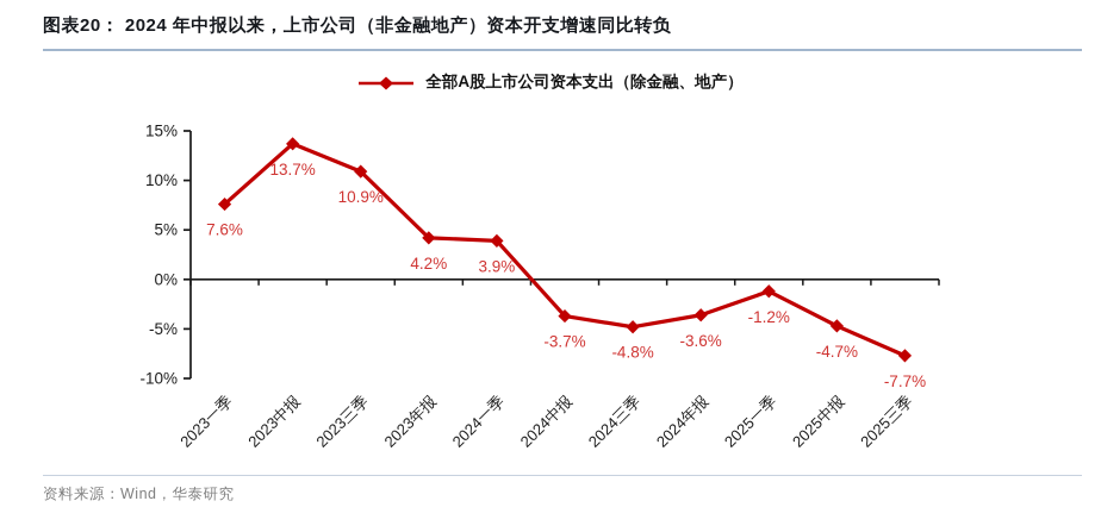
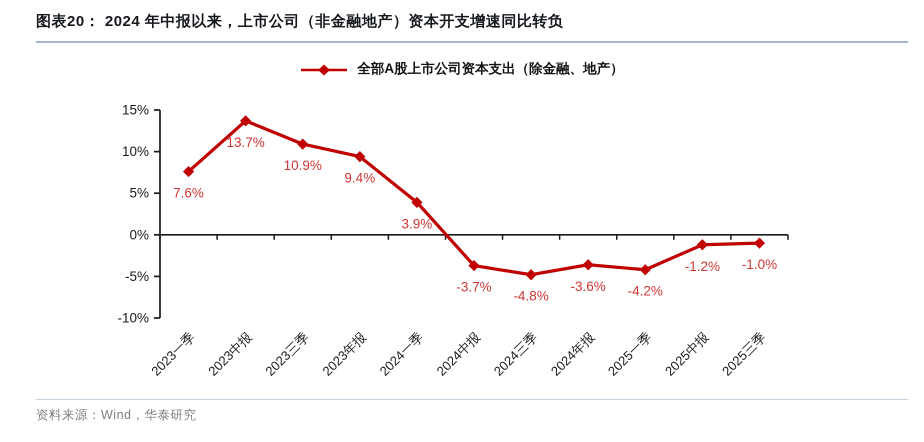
2023年报: 4.2% -> 9.4%
2025一季: -1.2% -> -4.2%
2025中报: -4.7% -> -1.2%
2025三季: -7.7% -> -1.0%
